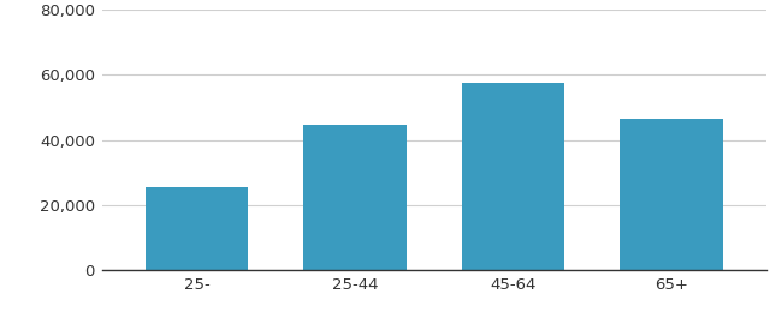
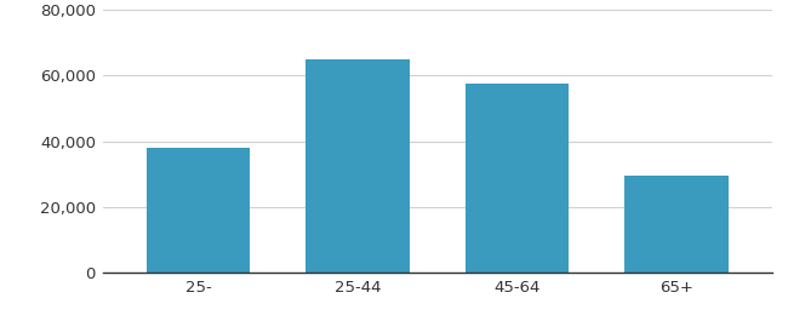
25-: 25,500 -> 38,000
25-44: 44,500 -> 65,000
65+: 46,500 -> 29,500
